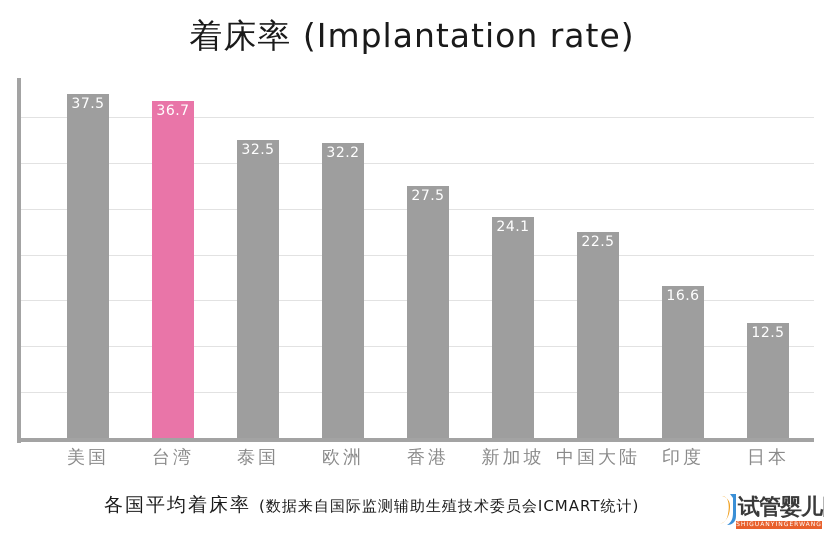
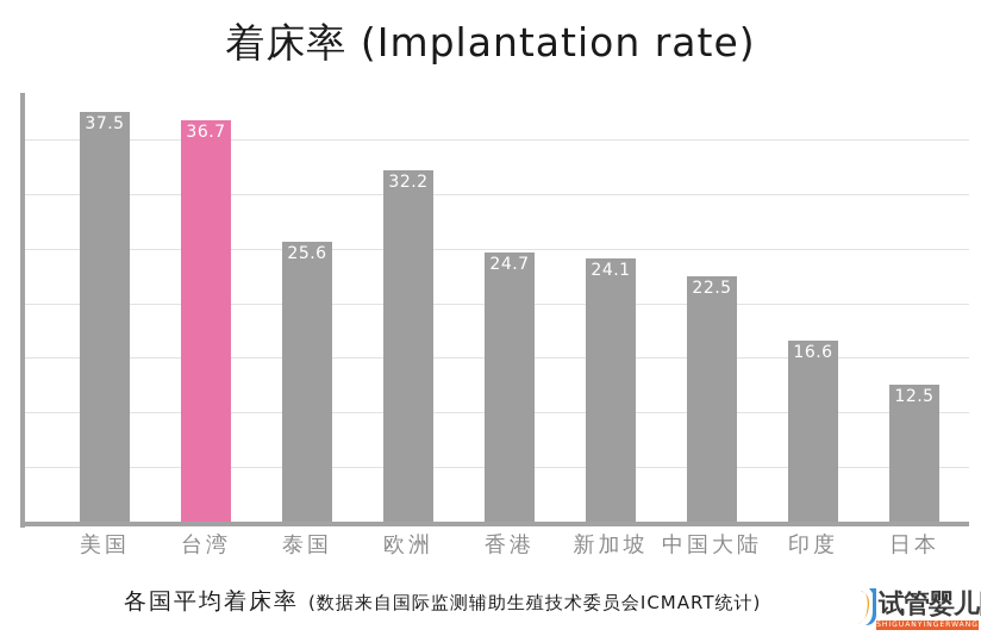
泰国: 32.5 -> 25.6
香港: 27.5 -> 24.7
